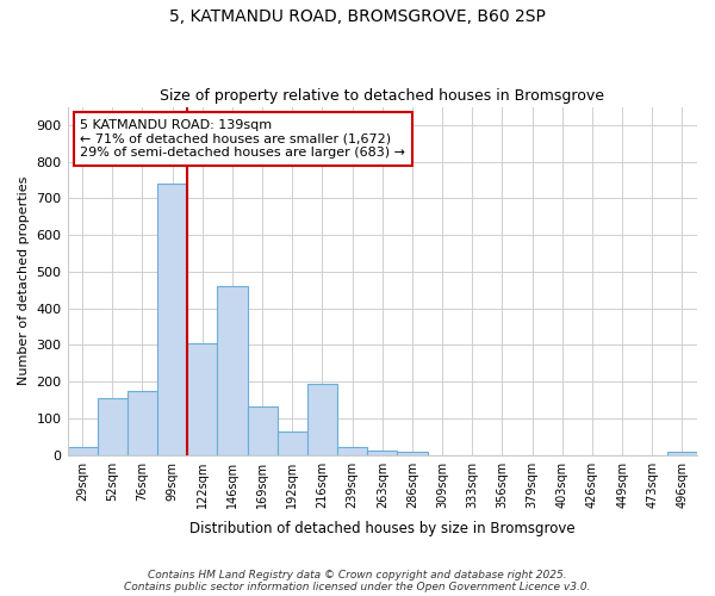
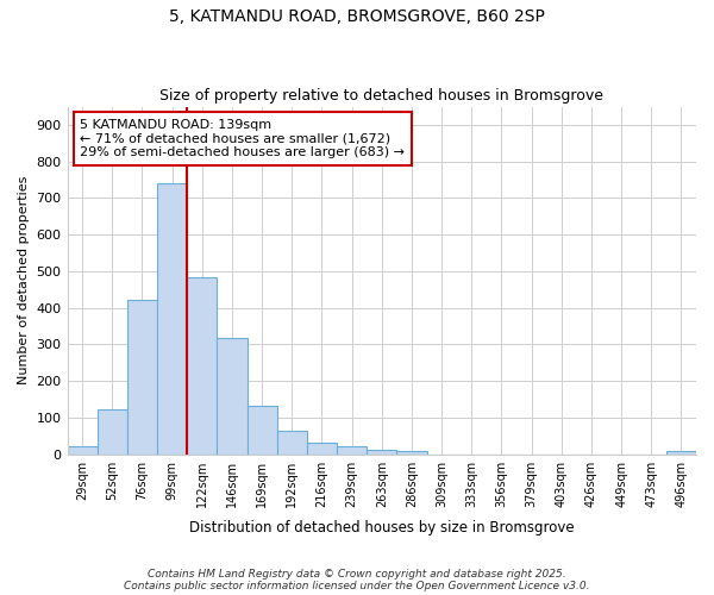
52sqm: 155 -> 122
76sqm: 175 -> 422
122sqm: 305 -> 483
146sqm: 460 -> 318
216sqm: 195 -> 30
